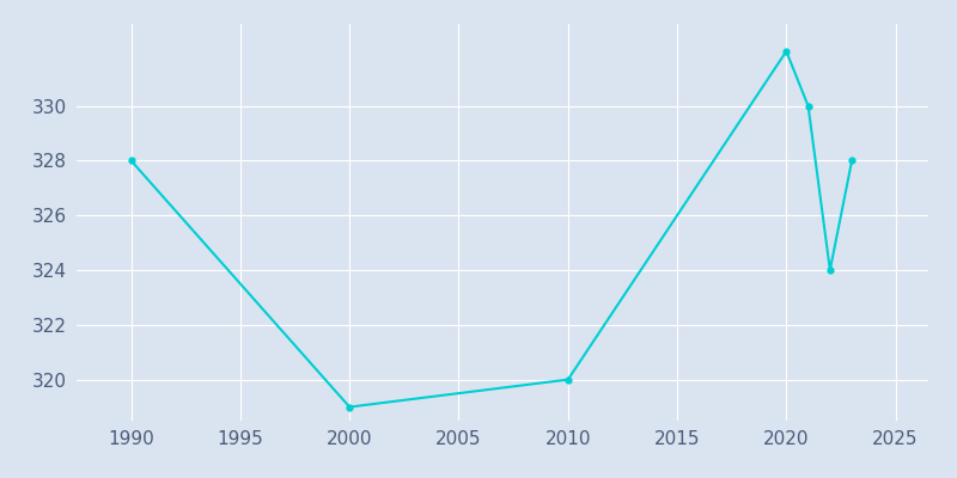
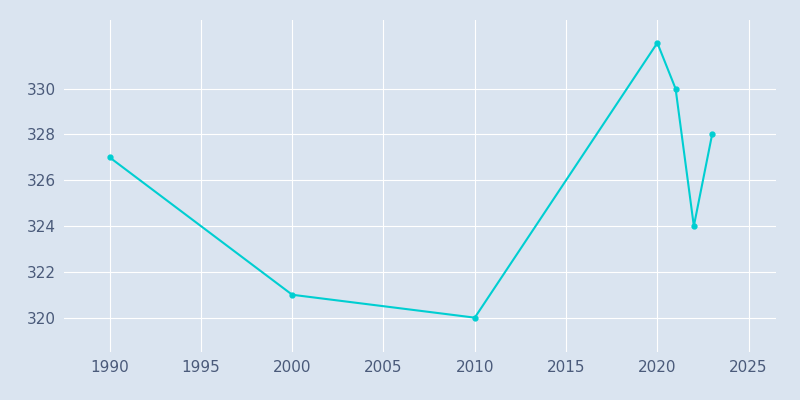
1990: 328 -> 327
2000: 319 -> 321
